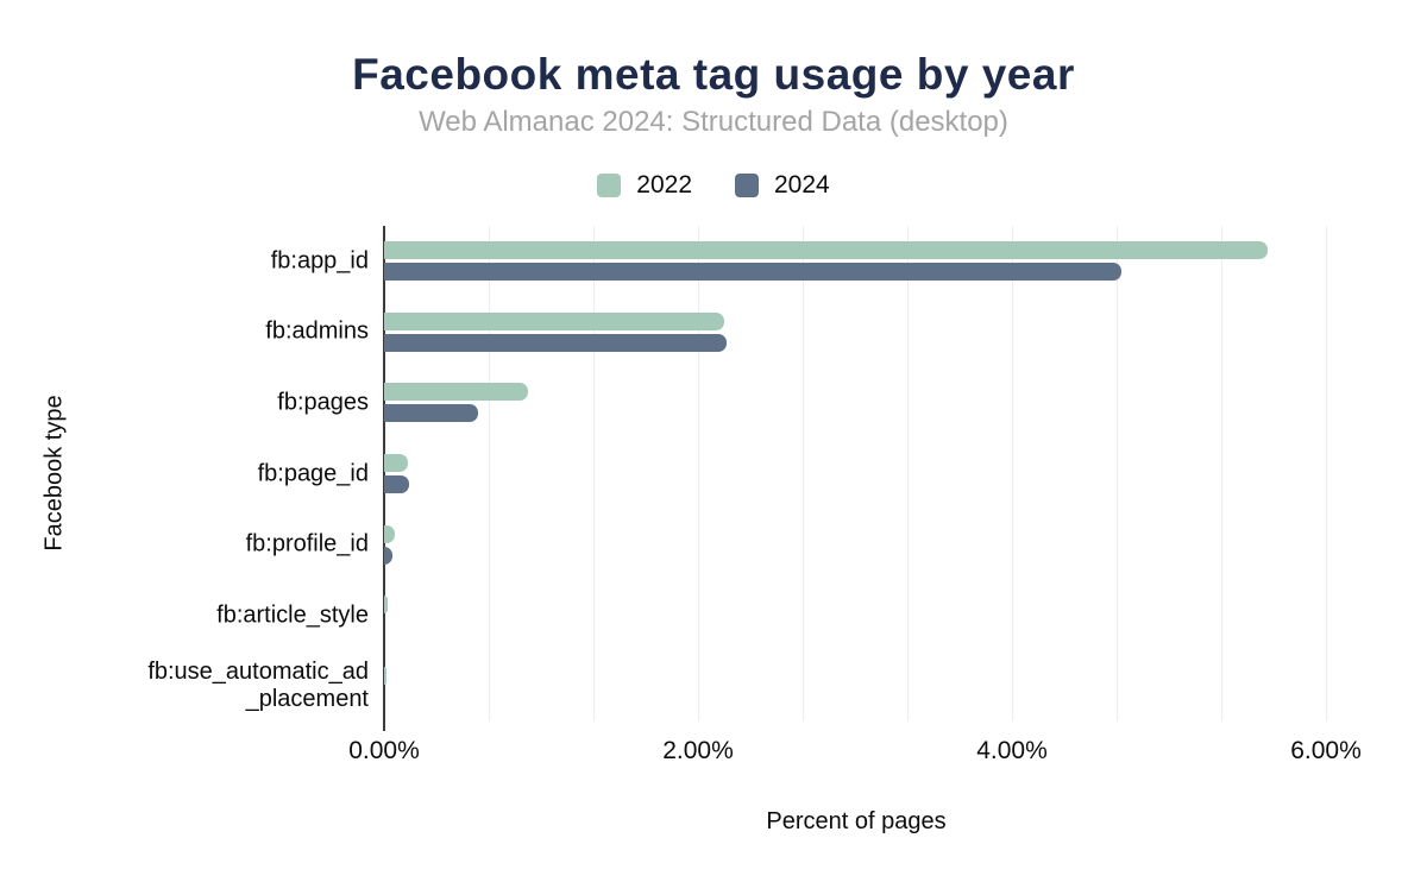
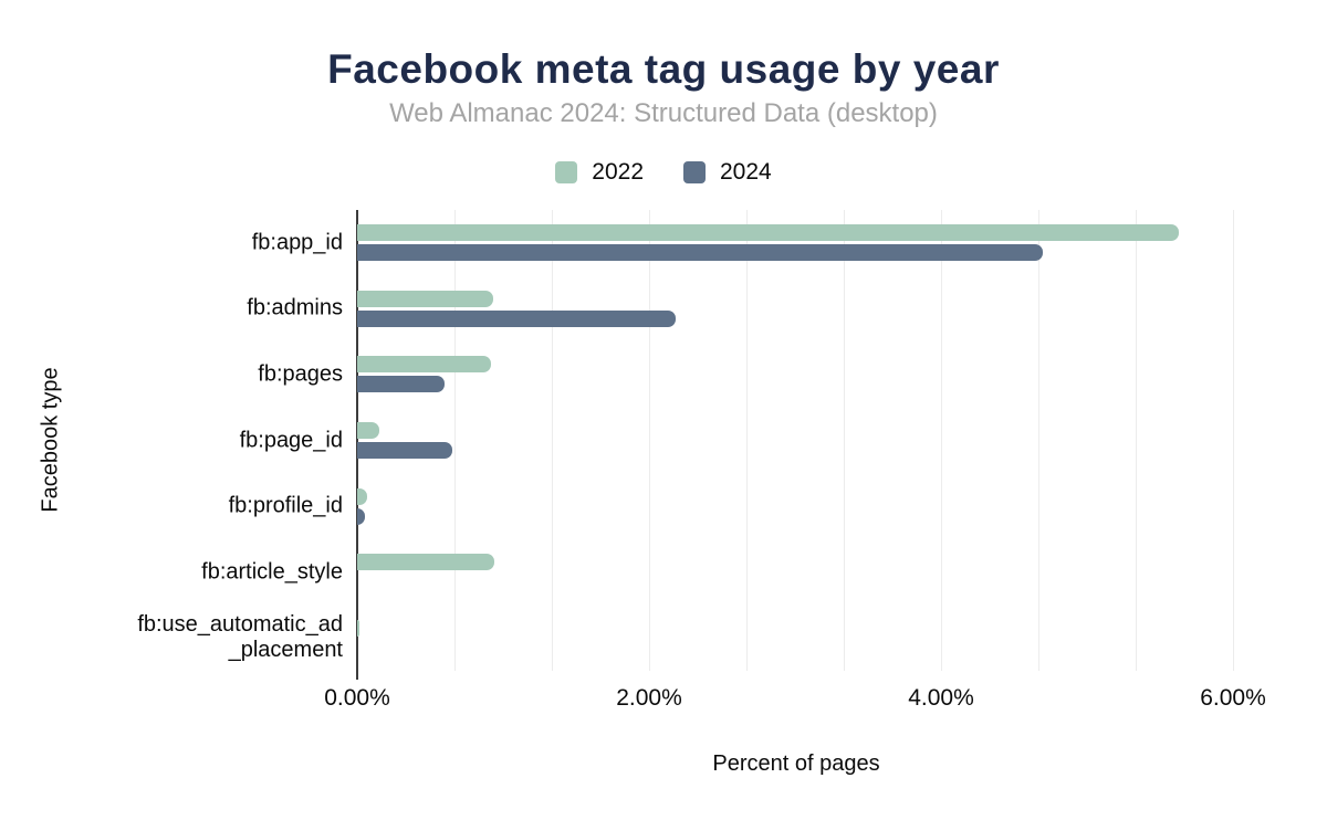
2022/fb:admins: 2.17% -> 0.93%
2024/fb:page_id: 0.16% -> 0.65%
2022/fb:article_style: 0.02% -> 0.94%
